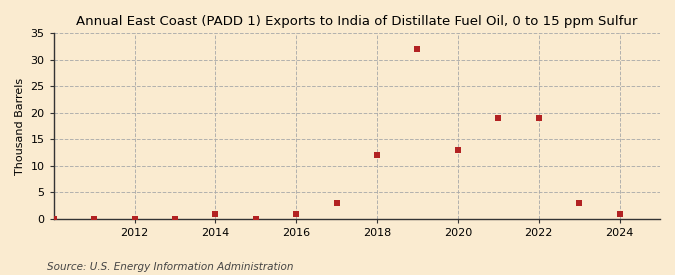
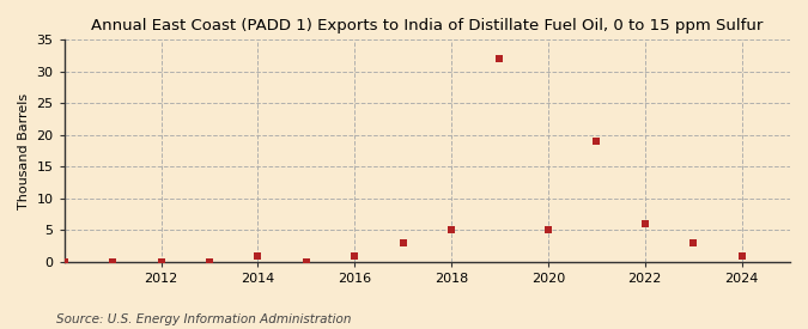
2018: 12 -> 5
2020: 13 -> 5
2022: 19 -> 6
